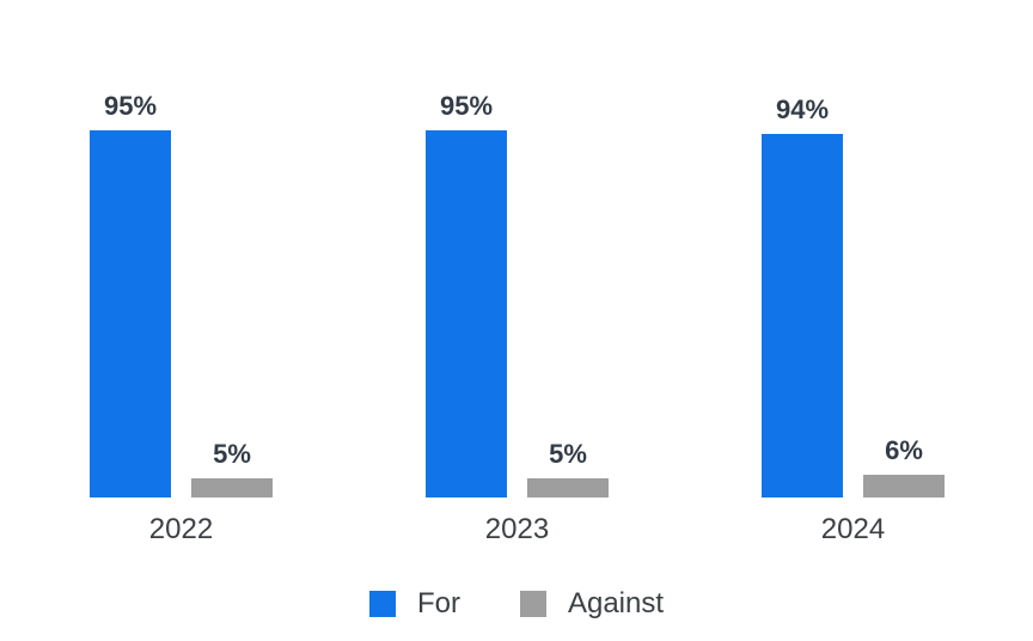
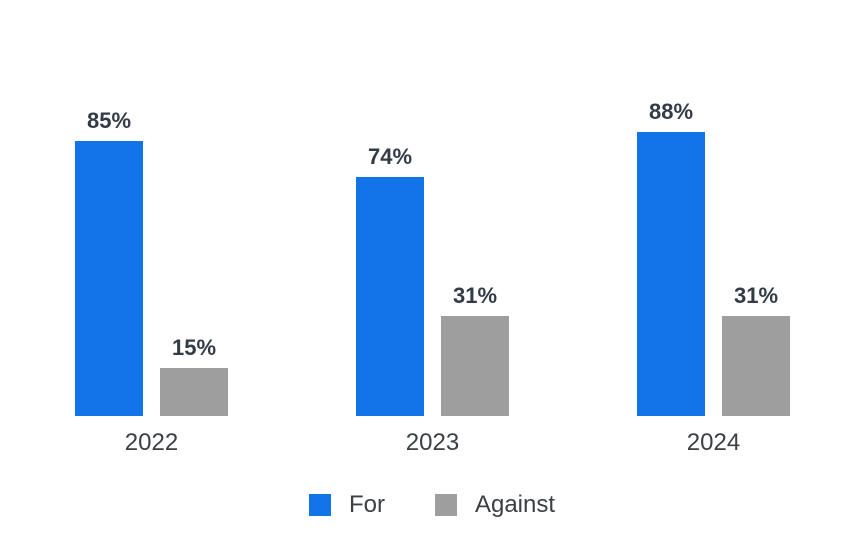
For/2022: 95% -> 85%
Against/2022: 5% -> 15%
For/2023: 95% -> 74%
Against/2023: 5% -> 31%
For/2024: 94% -> 88%
Against/2024: 6% -> 31%
